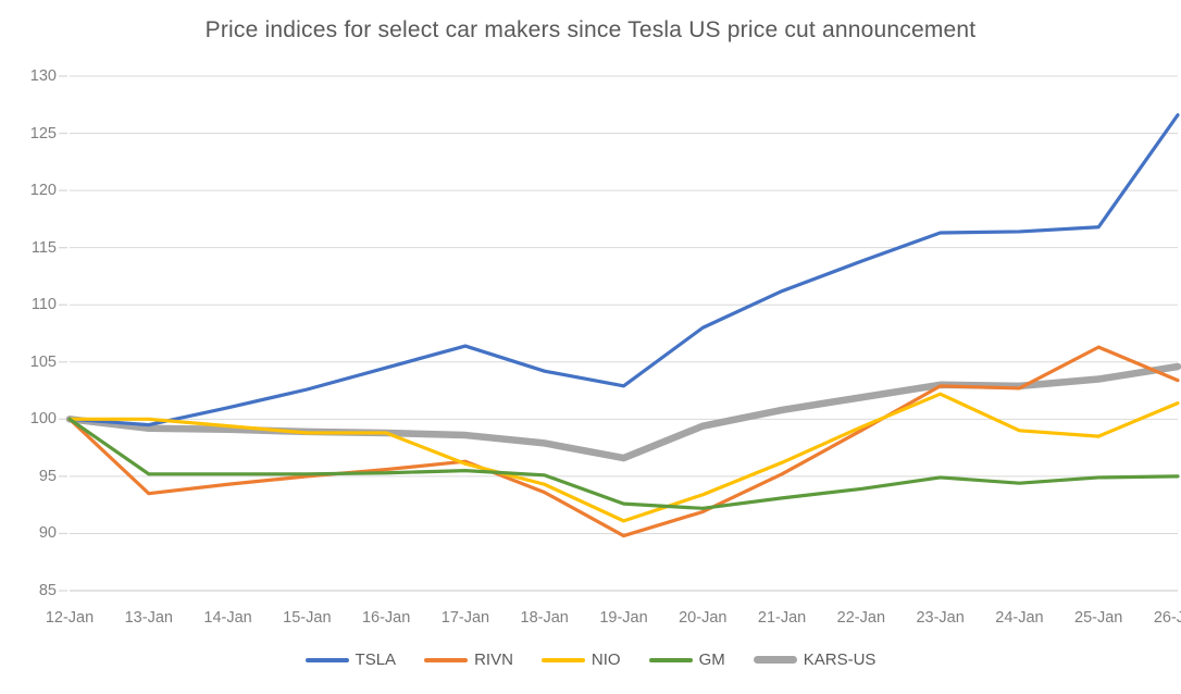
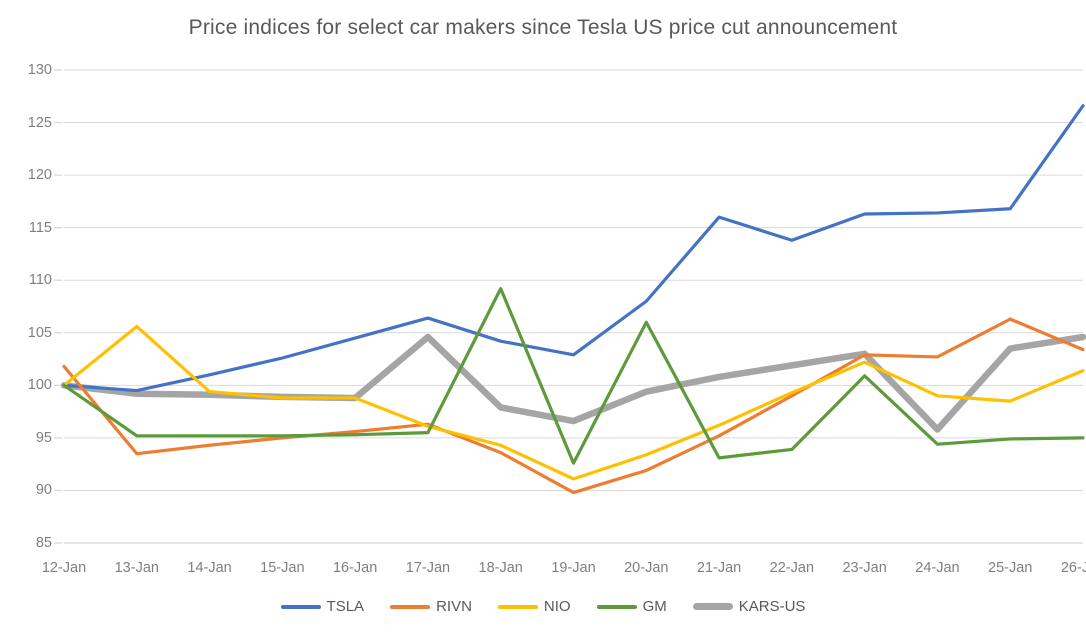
RIVN/12-Jan: 100.0 -> 101.8
NIO/13-Jan: 100.0 -> 105.6
KARS-US/17-Jan: 98.6 -> 104.6
GM/18-Jan: 95.1 -> 109.2
GM/20-Jan: 92.2 -> 106.0
TSLA/21-Jan: 111.2 -> 116.0
GM/23-Jan: 94.9 -> 100.9
KARS-US/24-Jan: 102.9 -> 95.8
